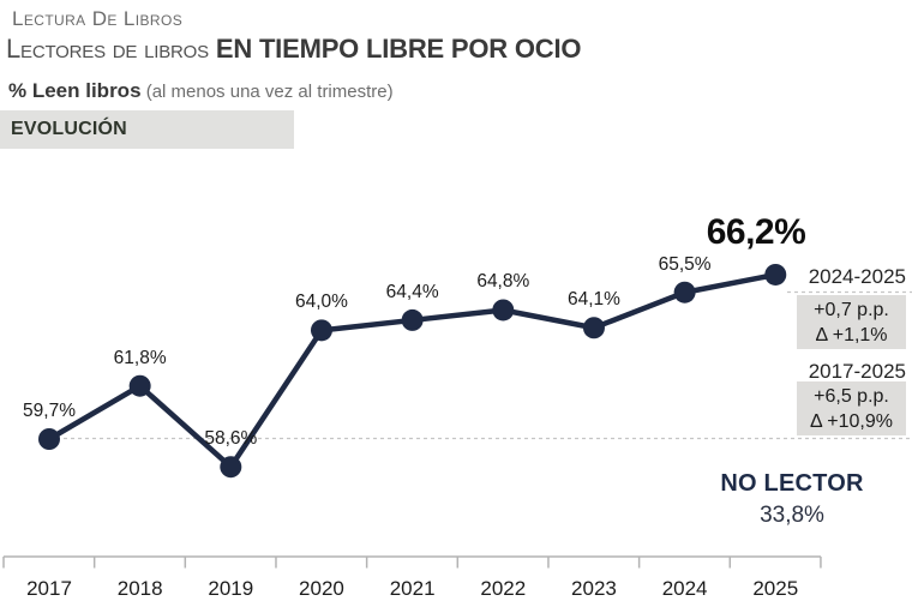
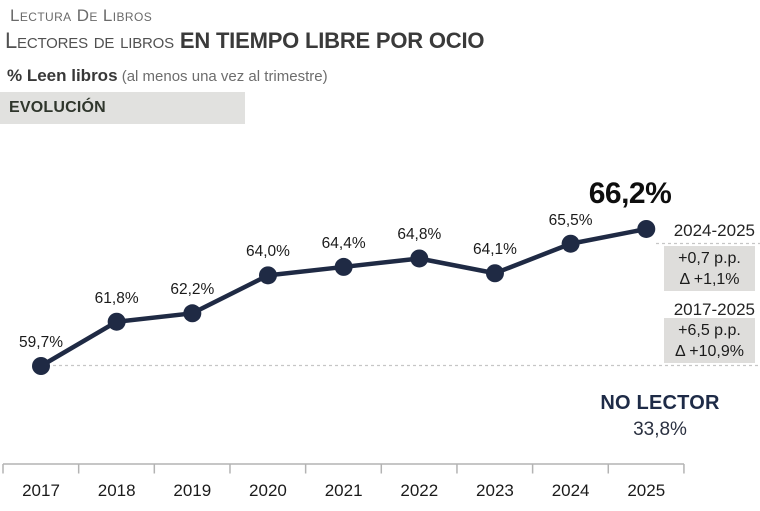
2019: 58,6% -> 62,2%
